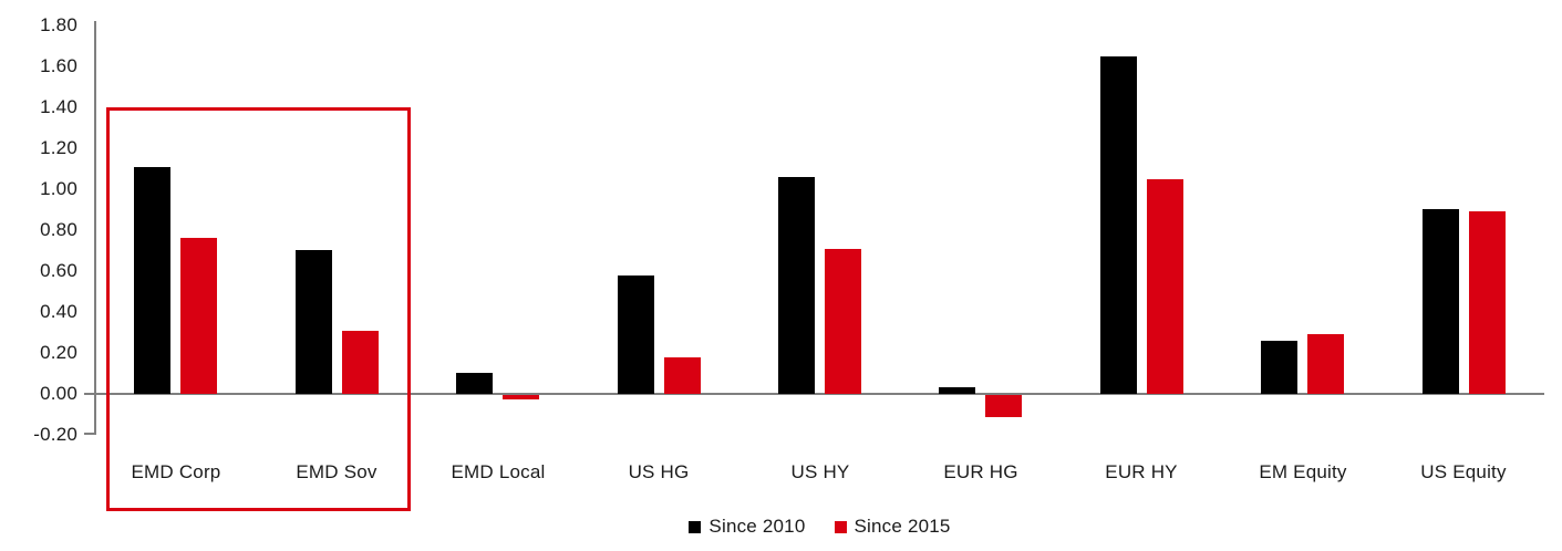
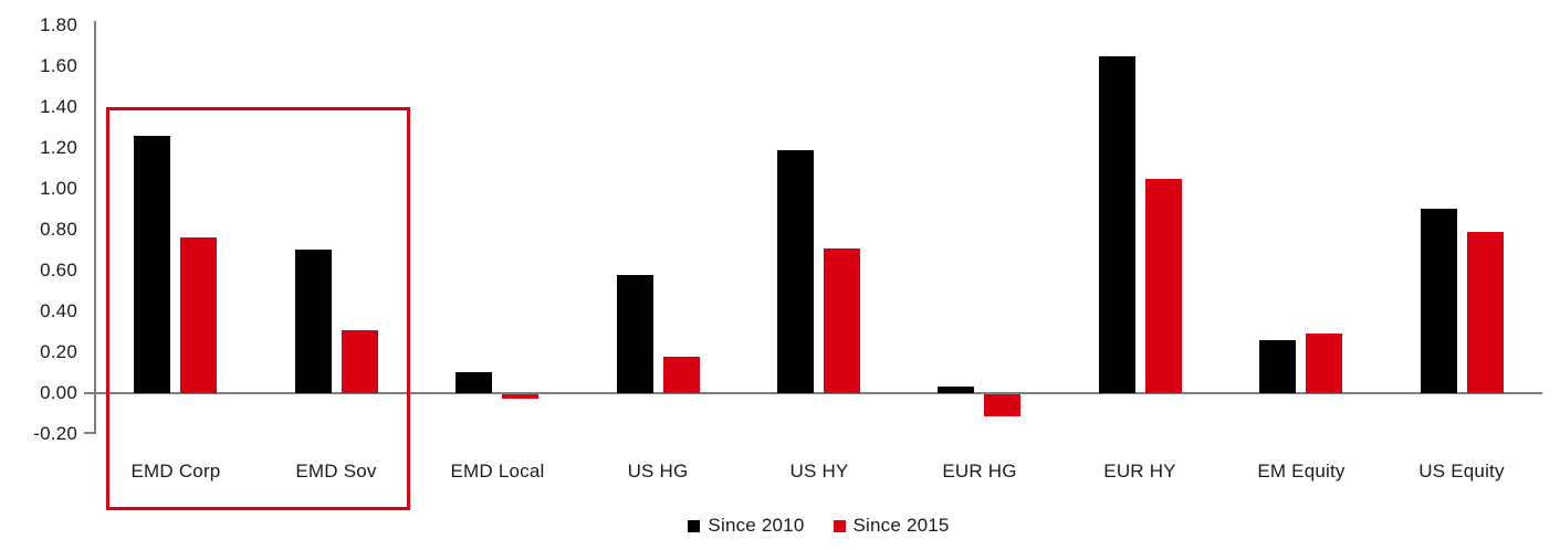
Since 2010/EMD Corp: 1.11 -> 1.26
Since 2010/US HY: 1.06 -> 1.19
Since 2015/US Equity: 0.89 -> 0.79
